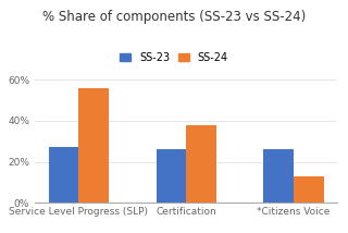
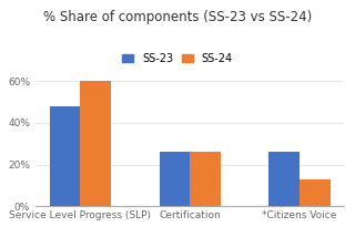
SS-23/Service Level Progress (SLP): 27% -> 48%
SS-24/Service Level Progress (SLP): 56% -> 60%
SS-24/Certification: 38% -> 26%
